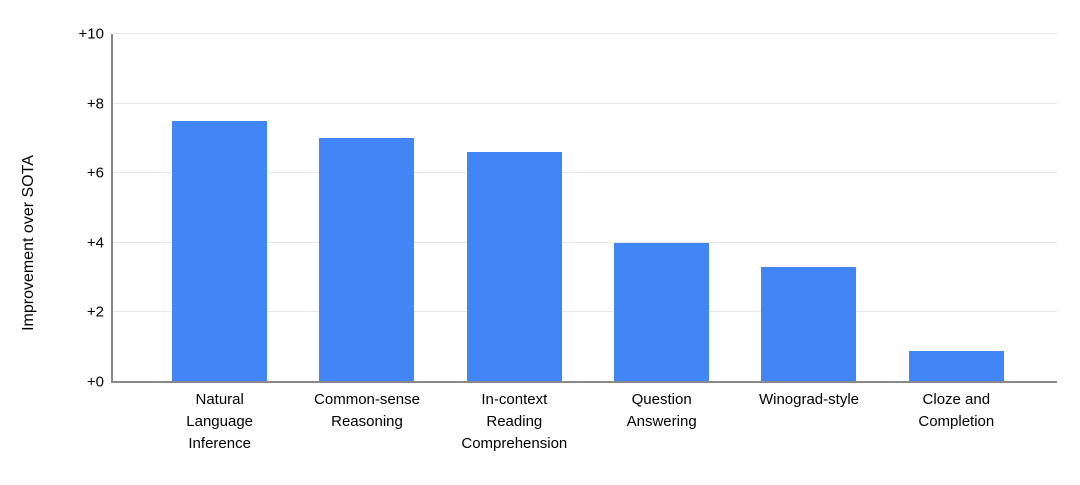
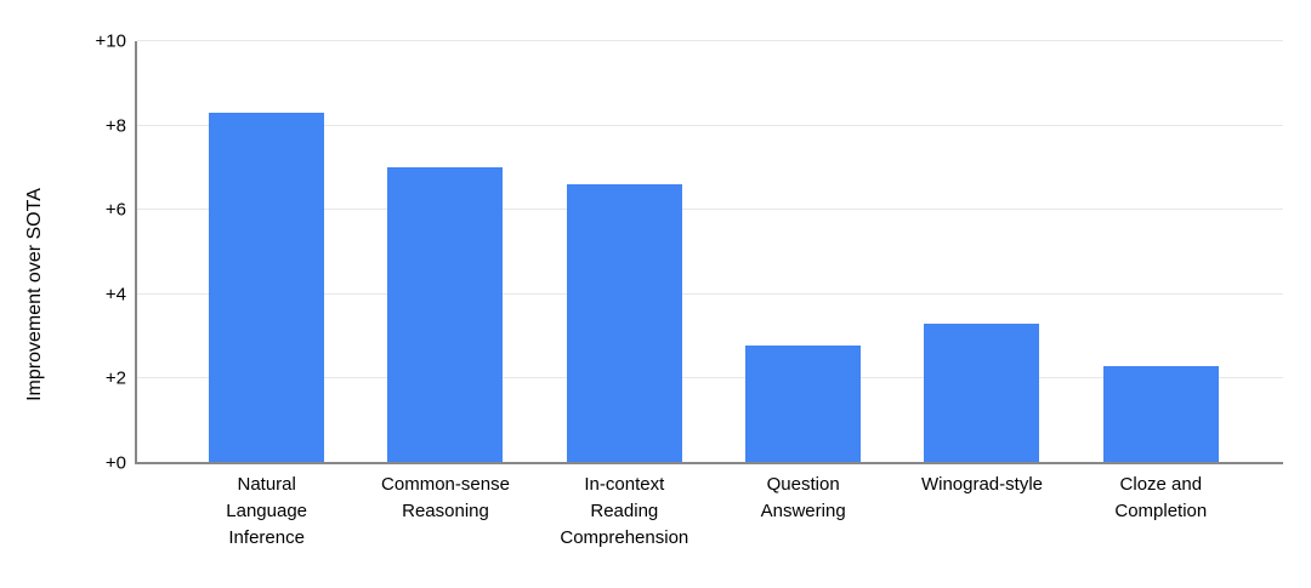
Natural Language Inference: 7.5 -> 8.3
Question Answering: 4.0 -> 2.8
Cloze and Completion: 0.9 -> 2.3
